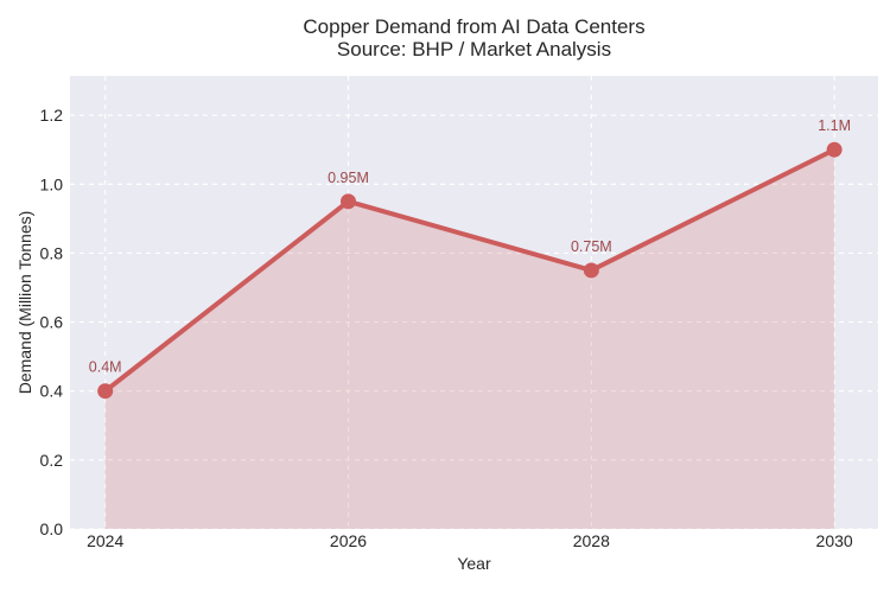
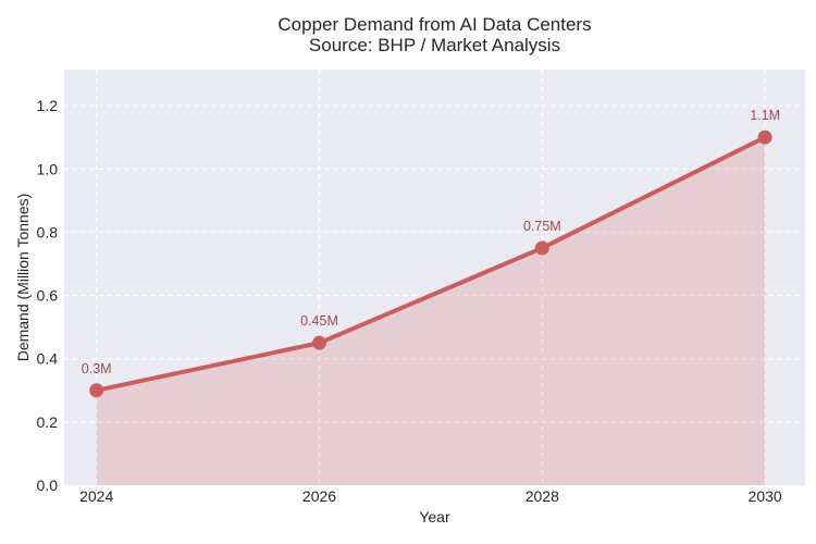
2024: 0.4M -> 0.3M
2026: 0.95M -> 0.45M
